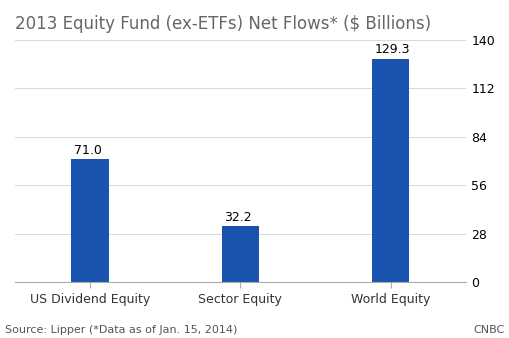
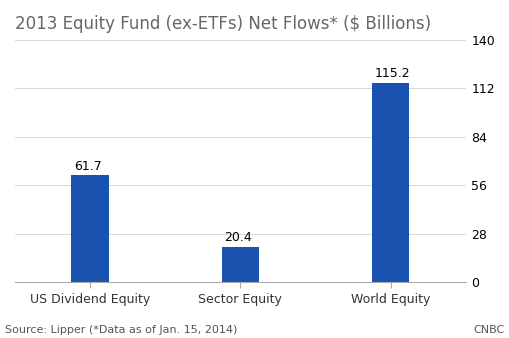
US Dividend Equity: 71.0 -> 61.7
Sector Equity: 32.2 -> 20.4
World Equity: 129.3 -> 115.2
